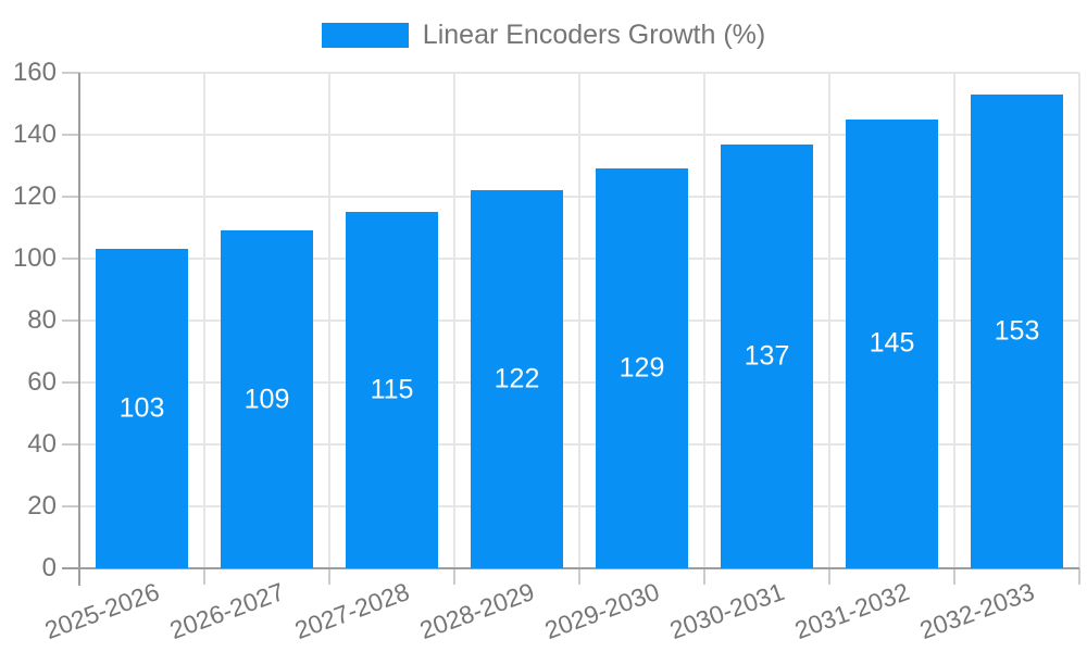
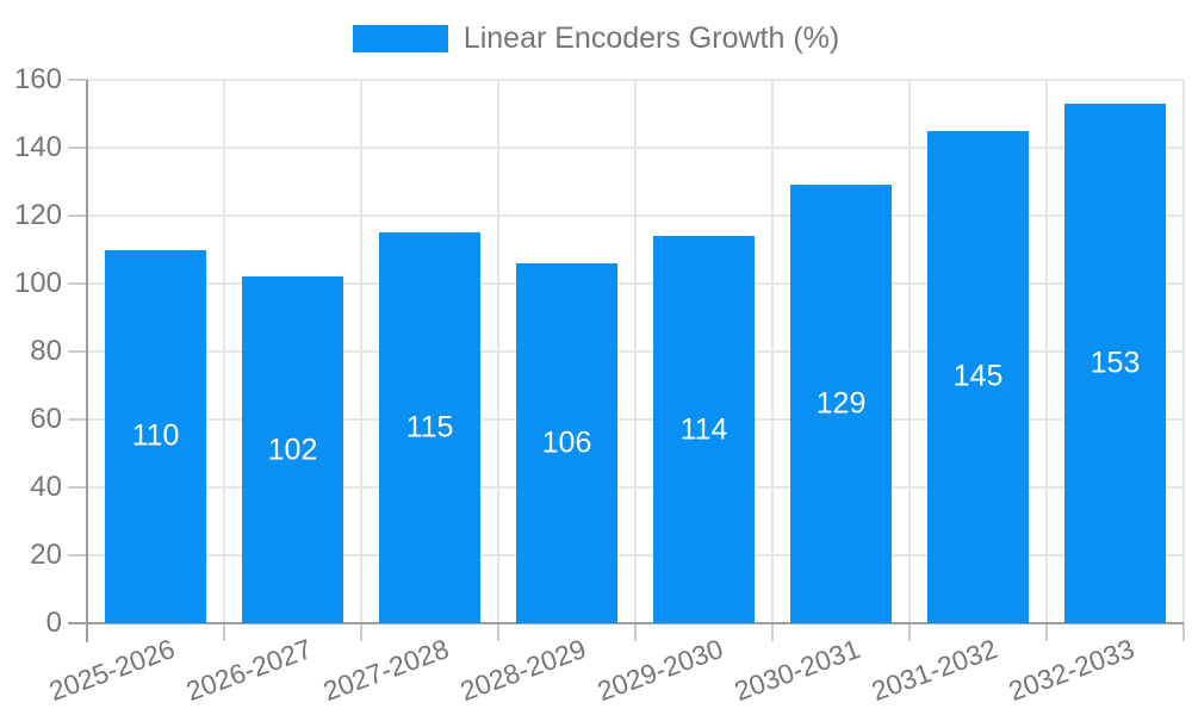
2025-2026: 103 -> 110
2026-2027: 109 -> 102
2028-2029: 122 -> 106
2029-2030: 129 -> 114
2030-2031: 137 -> 129
